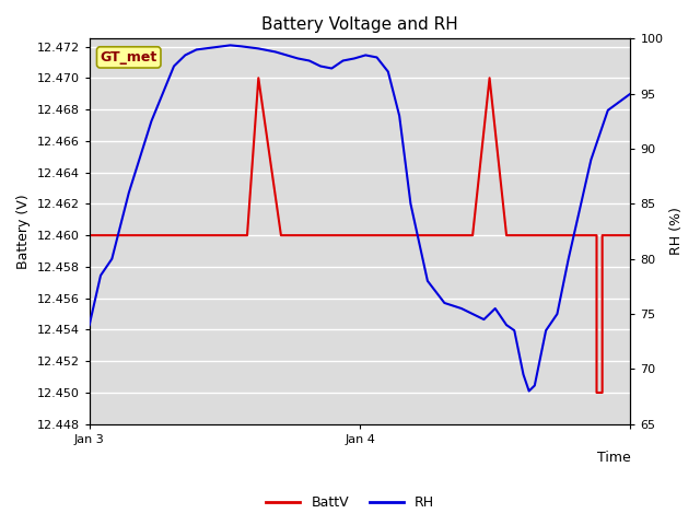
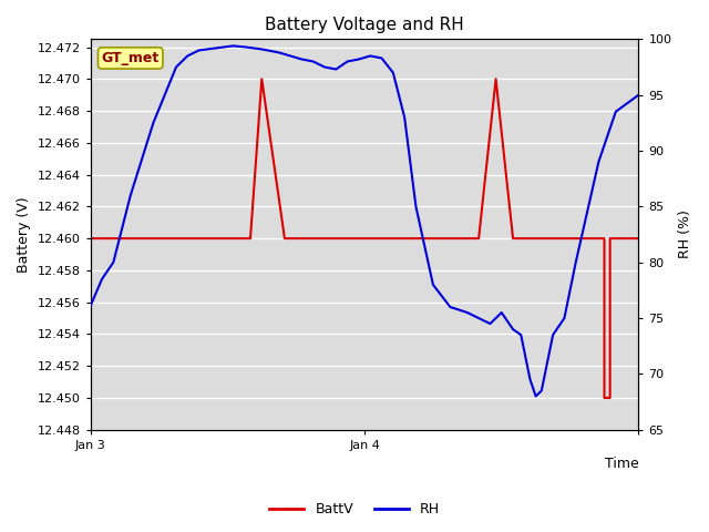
RH/Jan 3: 74.0 -> 76.1
